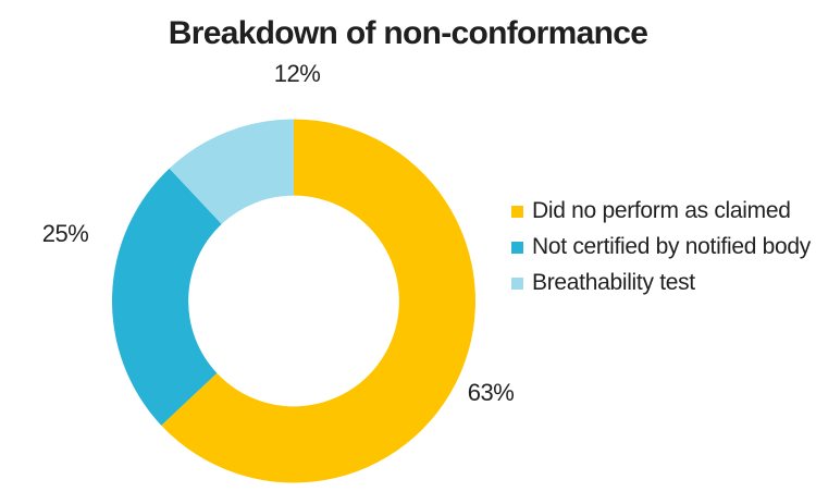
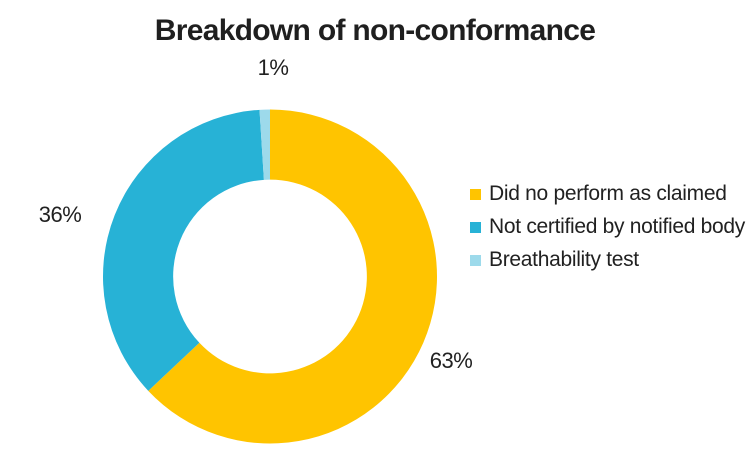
Not certified by notified body: 25% -> 36%
Breathability test: 12% -> 1%
